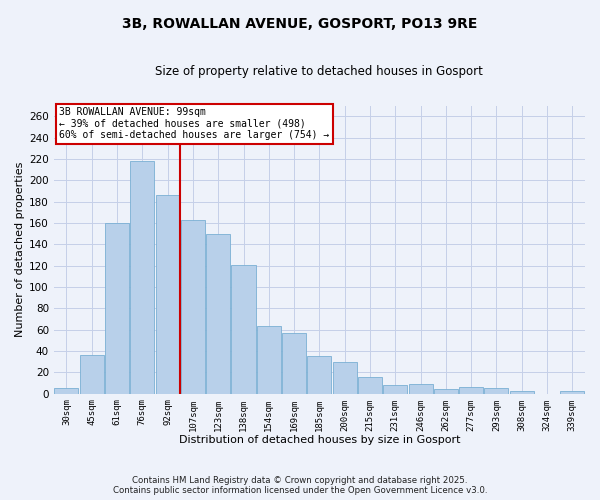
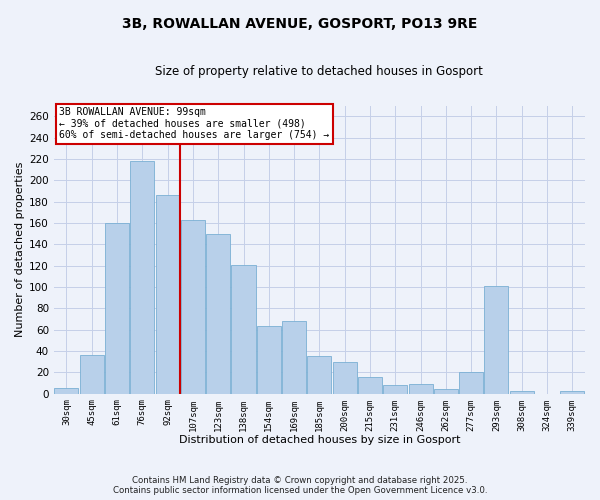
169sqm: 57 -> 68
277sqm: 6 -> 20
293sqm: 5 -> 101
